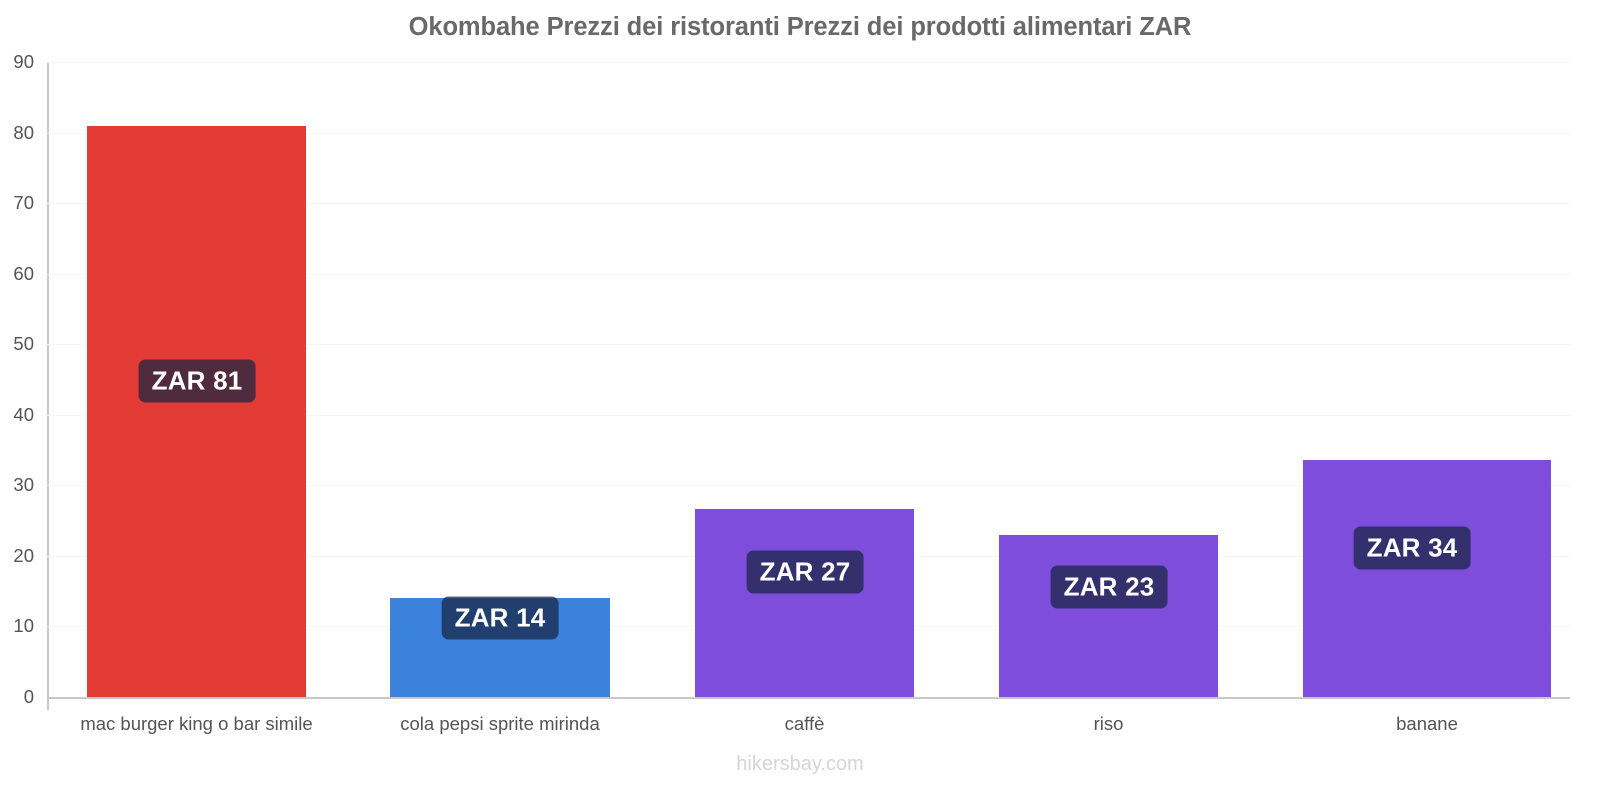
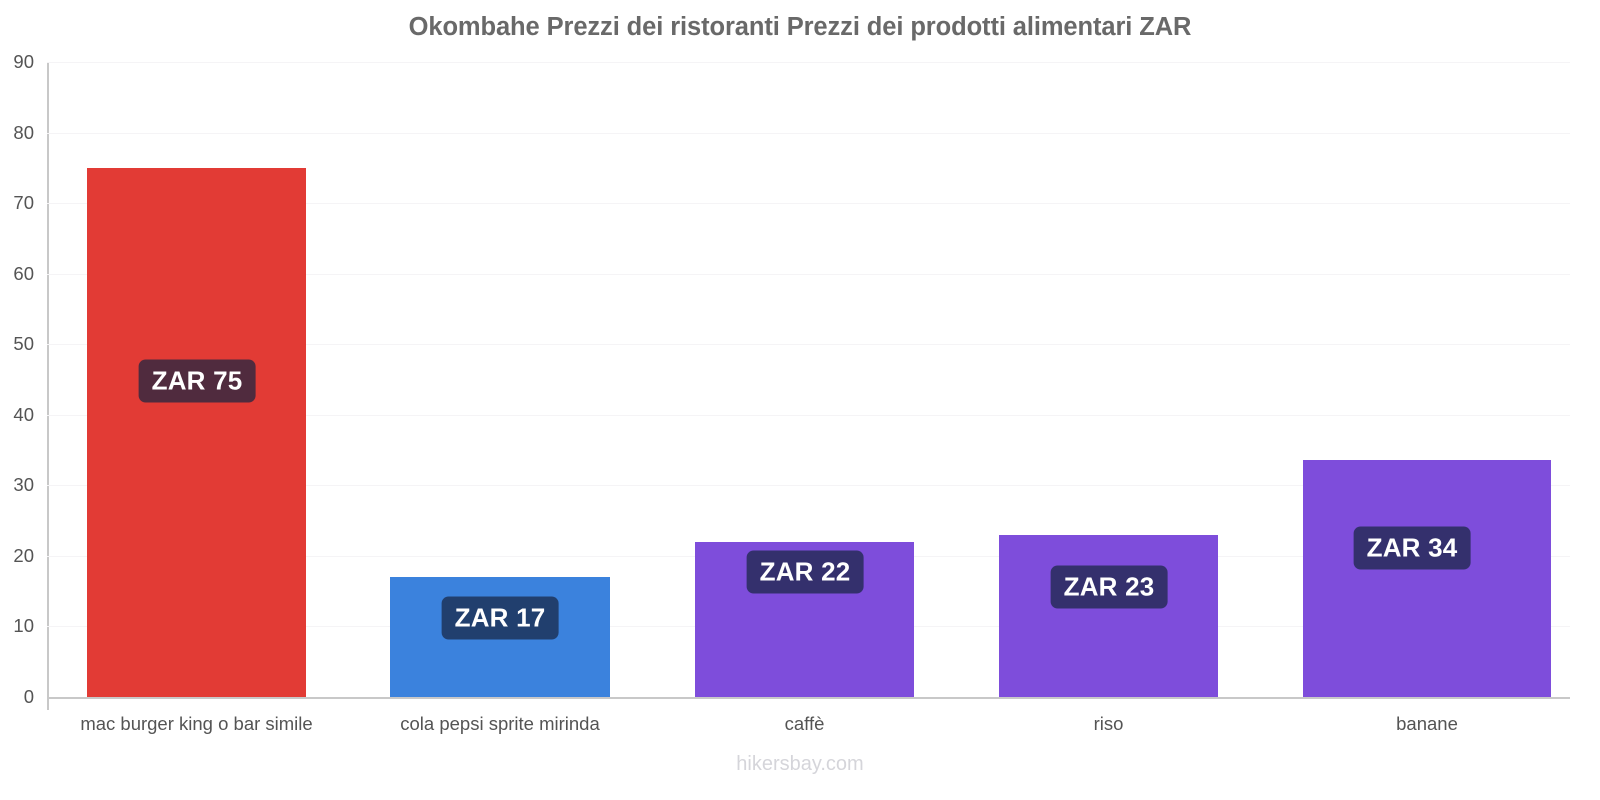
mac burger king o bar simile: 81 -> 75
cola pepsi sprite mirinda: 14 -> 17
caffè: 27 -> 22
